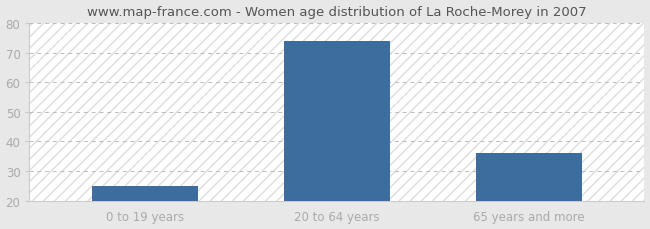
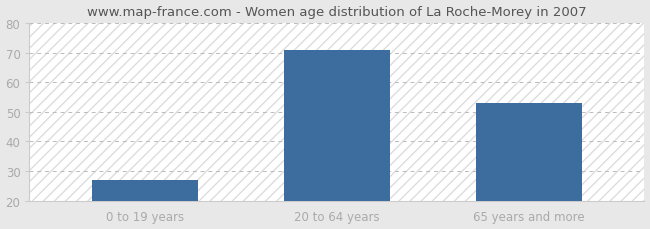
0 to 19 years: 25 -> 27
20 to 64 years: 74 -> 71
65 years and more: 36 -> 53
